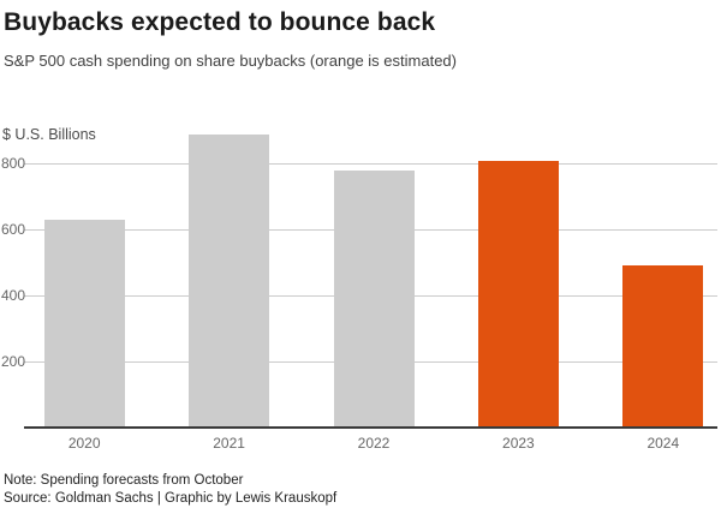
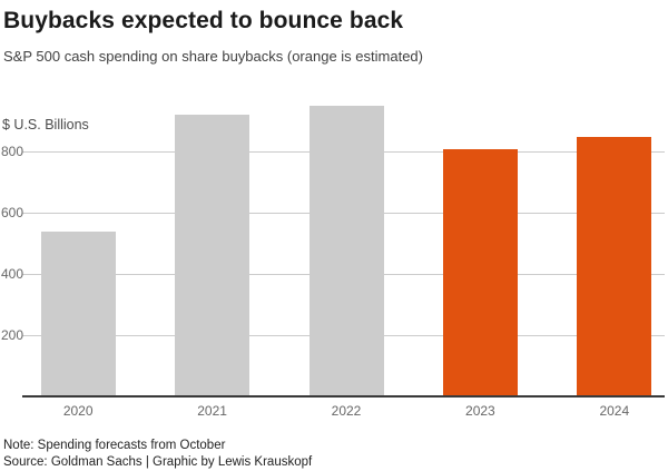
2020: 630 -> 540
2021: 890 -> 920
2022: 780 -> 950
2024: 490 -> 850
